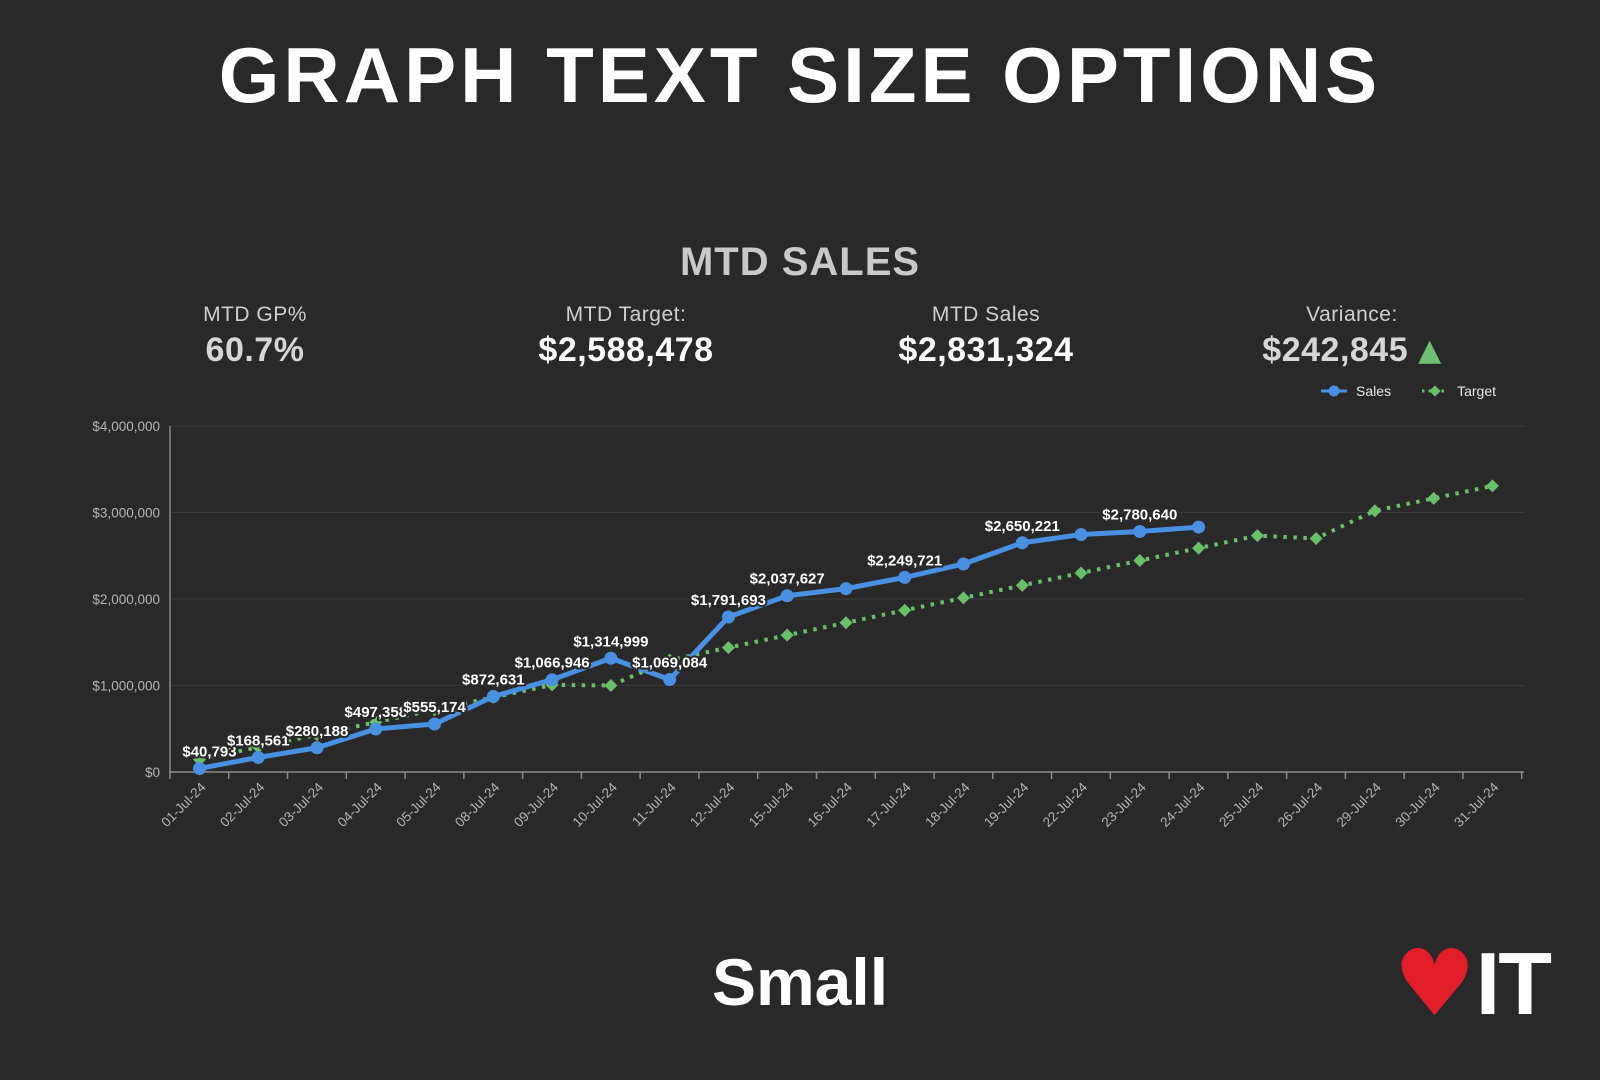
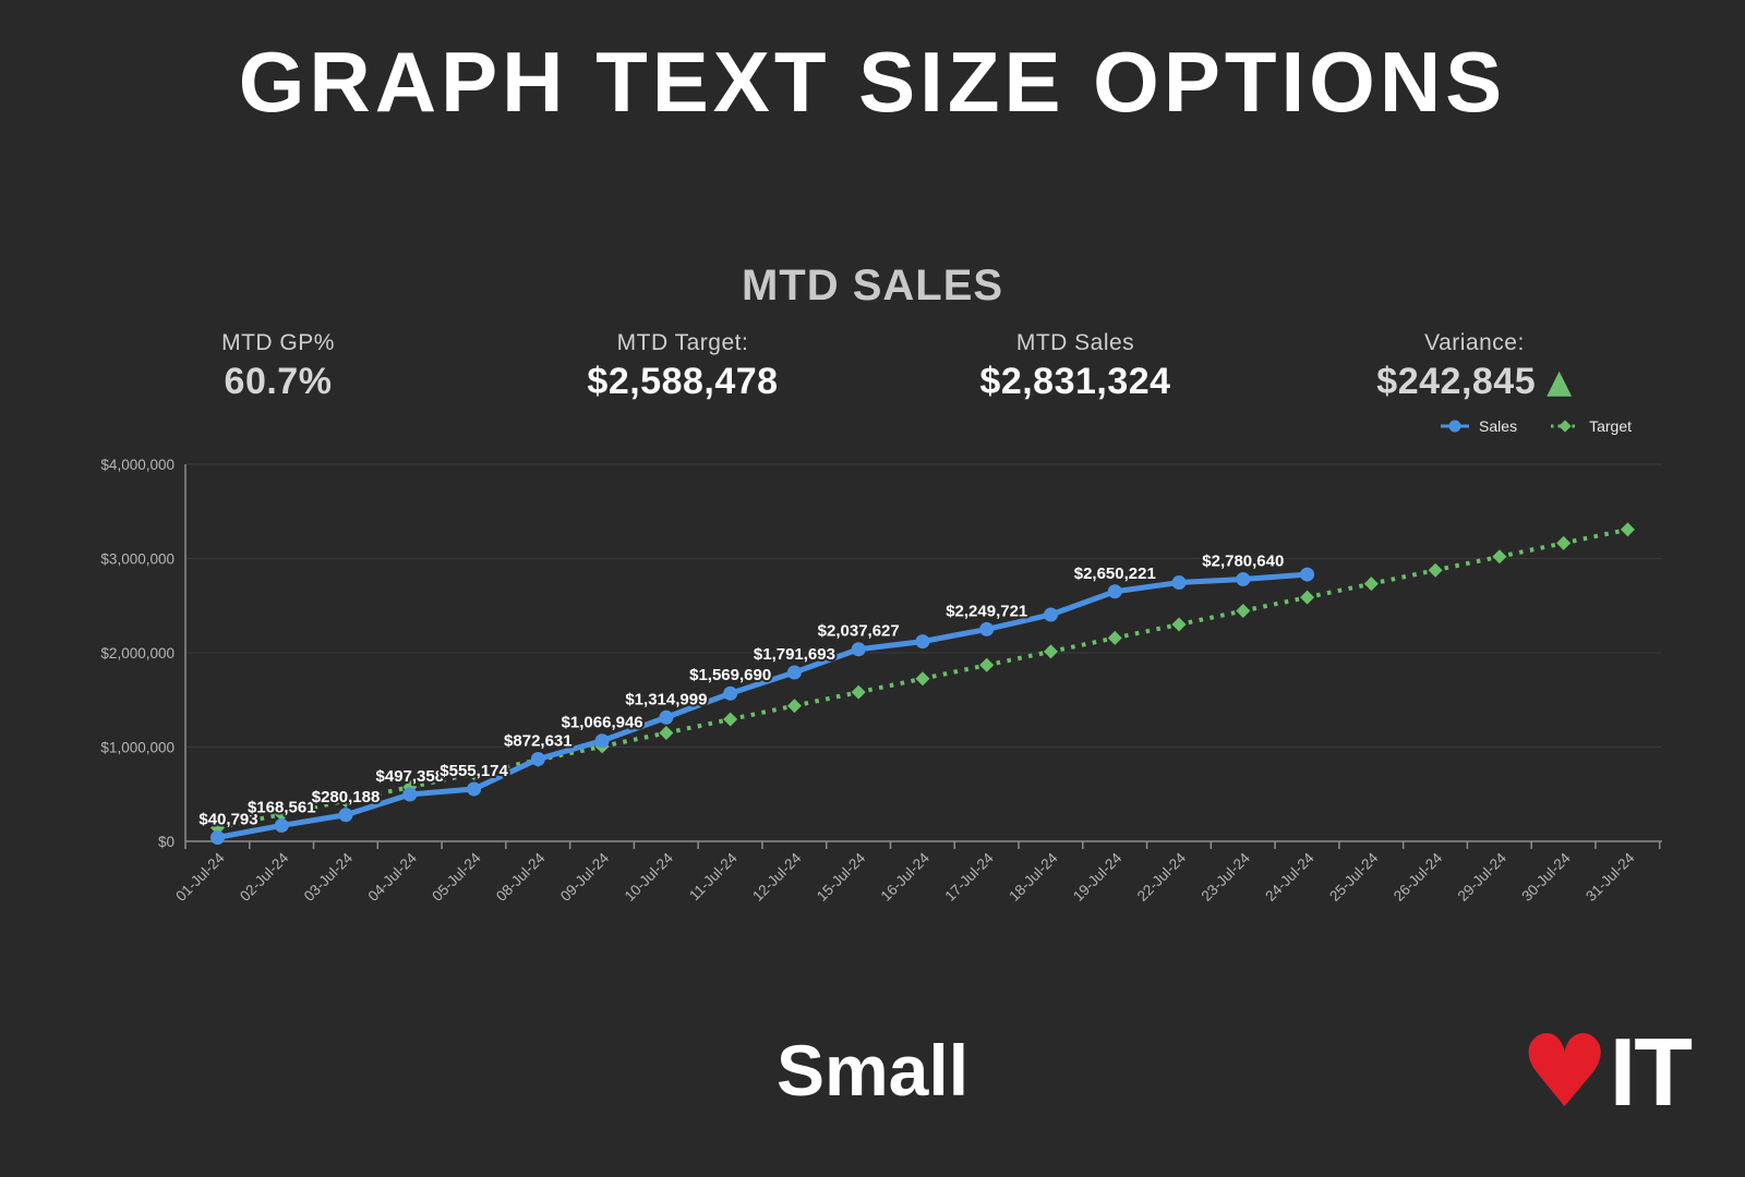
Target/10-Jul-24: $1000000 -> $1200000
Sales/11-Jul-24: $1,069,084 -> $1,569,690
Target/26-Jul-24: $2700000 -> $2900000
